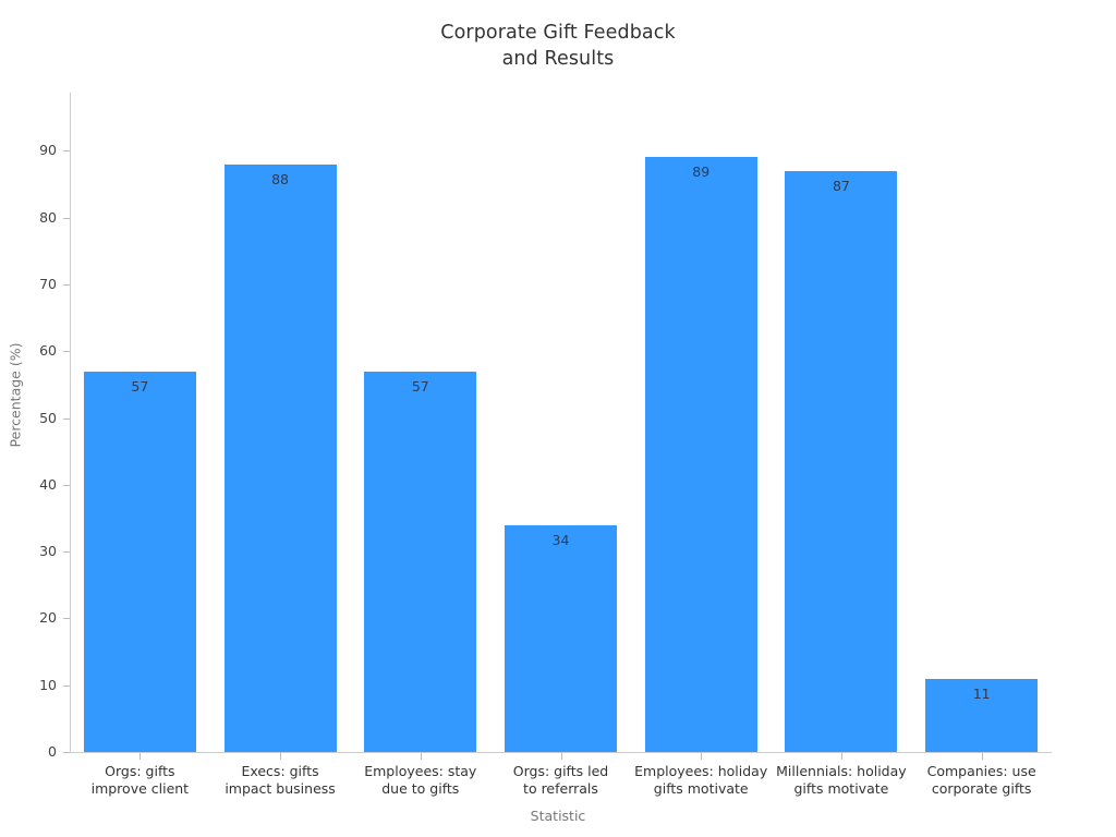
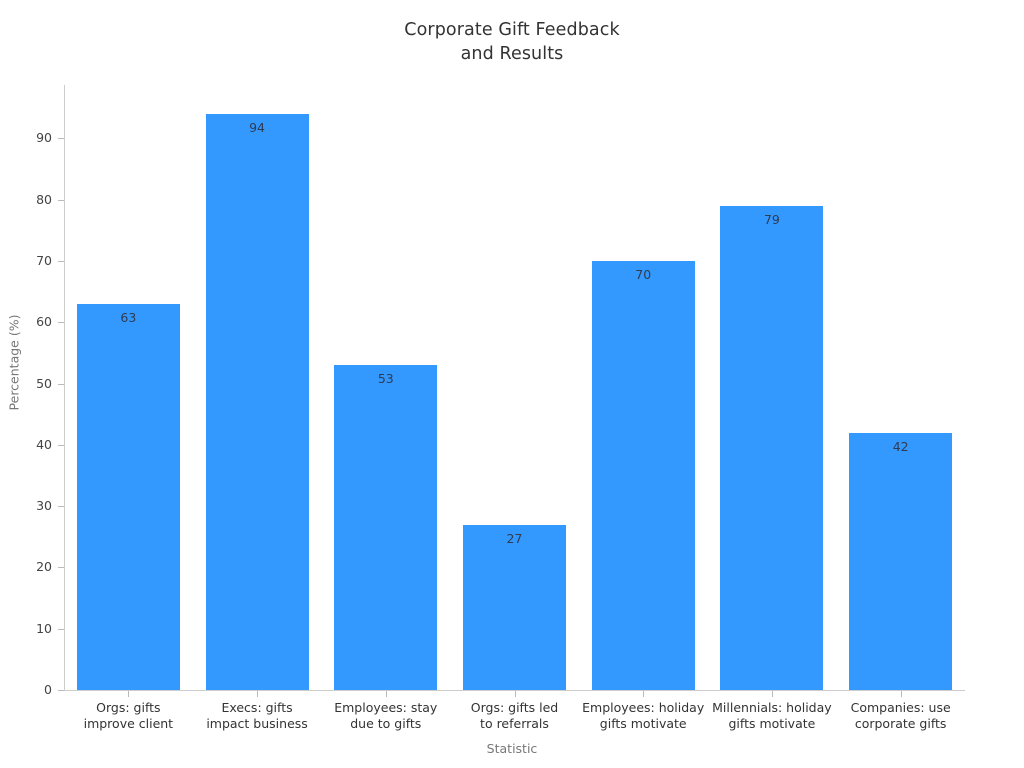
Orgs: gifts improve client: 57 -> 63
Execs: gifts impact business: 88 -> 94
Employees: stay due to gifts: 57 -> 53
Orgs: gifts led to referrals: 34 -> 27
Employees: holiday gifts motivate: 89 -> 70
Millennials: holiday gifts motivate: 87 -> 79
Companies: use corporate gifts: 11 -> 42
